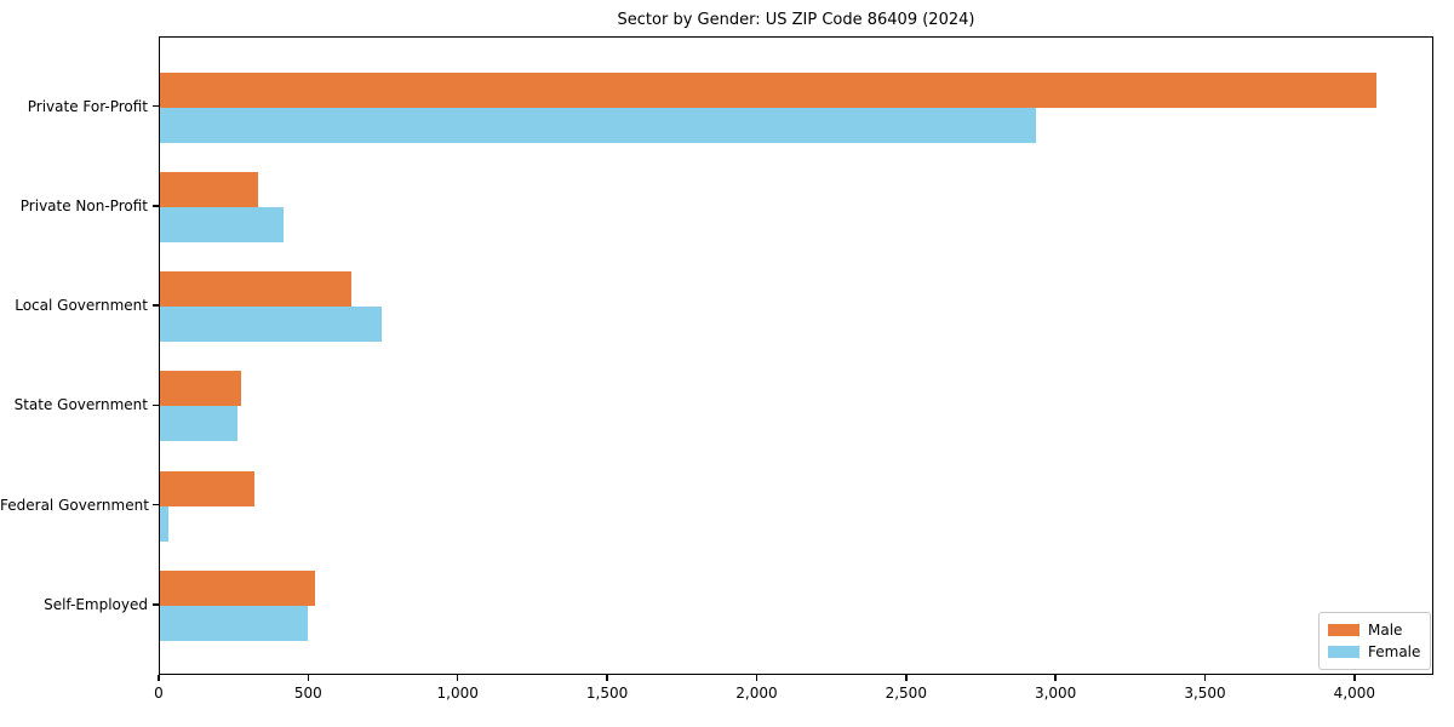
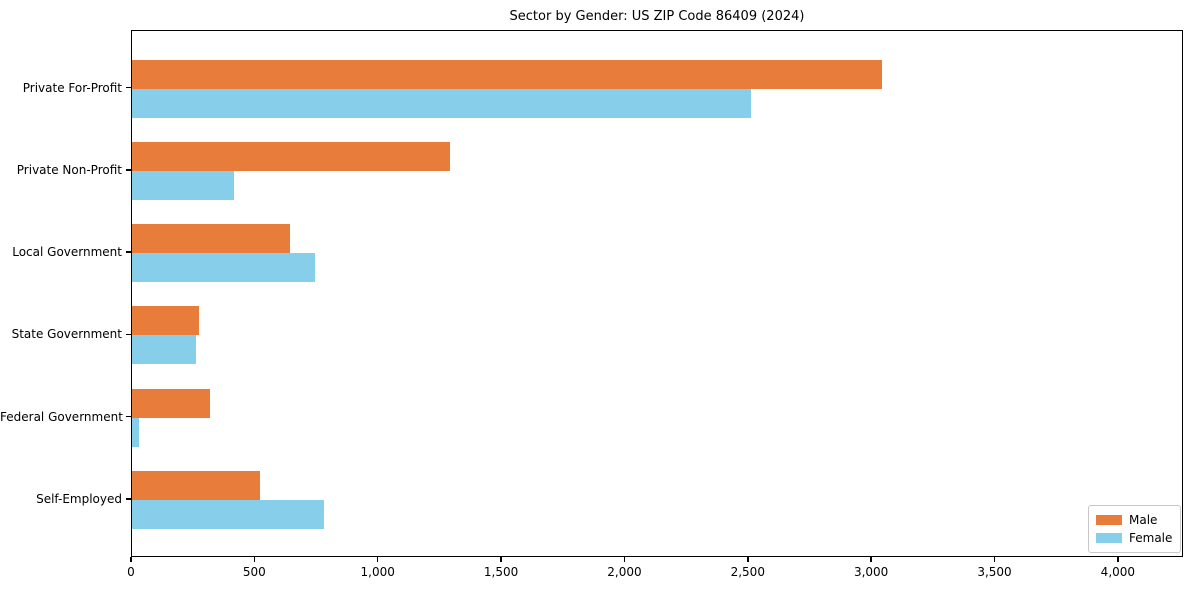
Male/Private For-Profit: 4070 -> 3040
Female/Private For-Profit: 2930 -> 2510
Male/Private Non-Profit: 330 -> 1290
Female/Self-Employed: 500 -> 780
